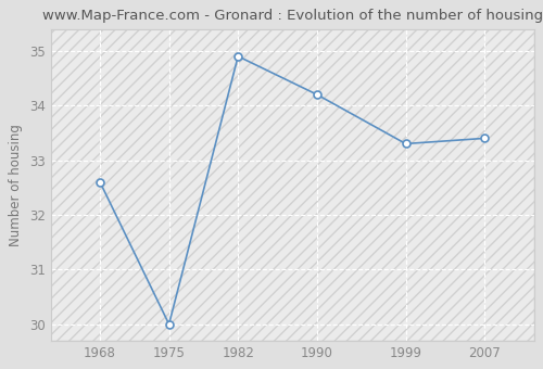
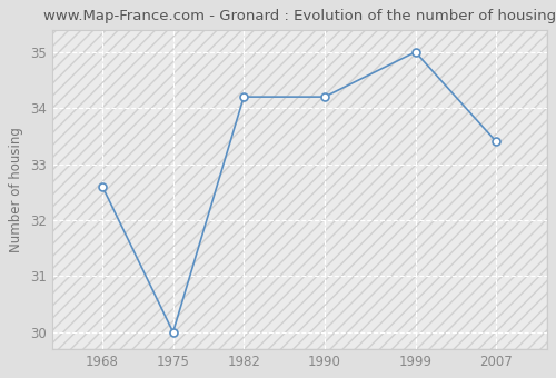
1982: 34.9 -> 34.2
1999: 33.3 -> 35.0
